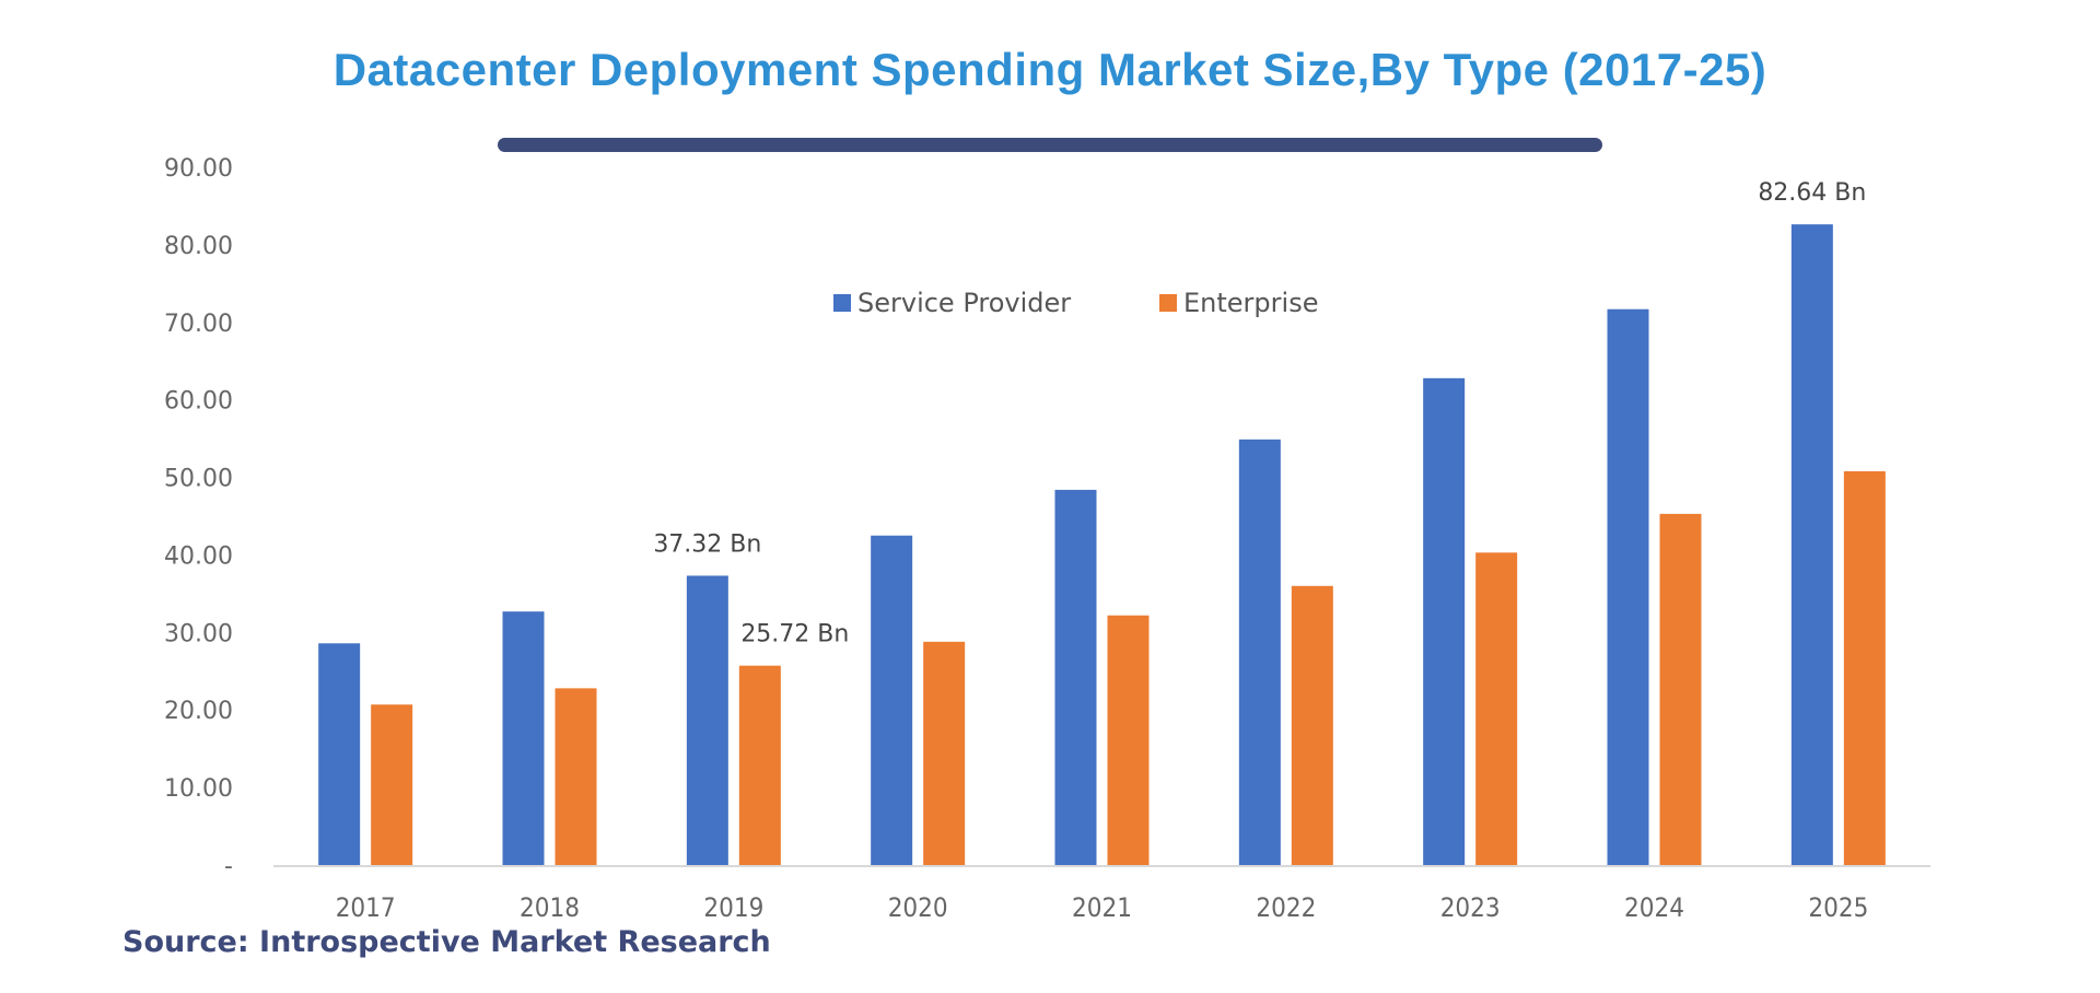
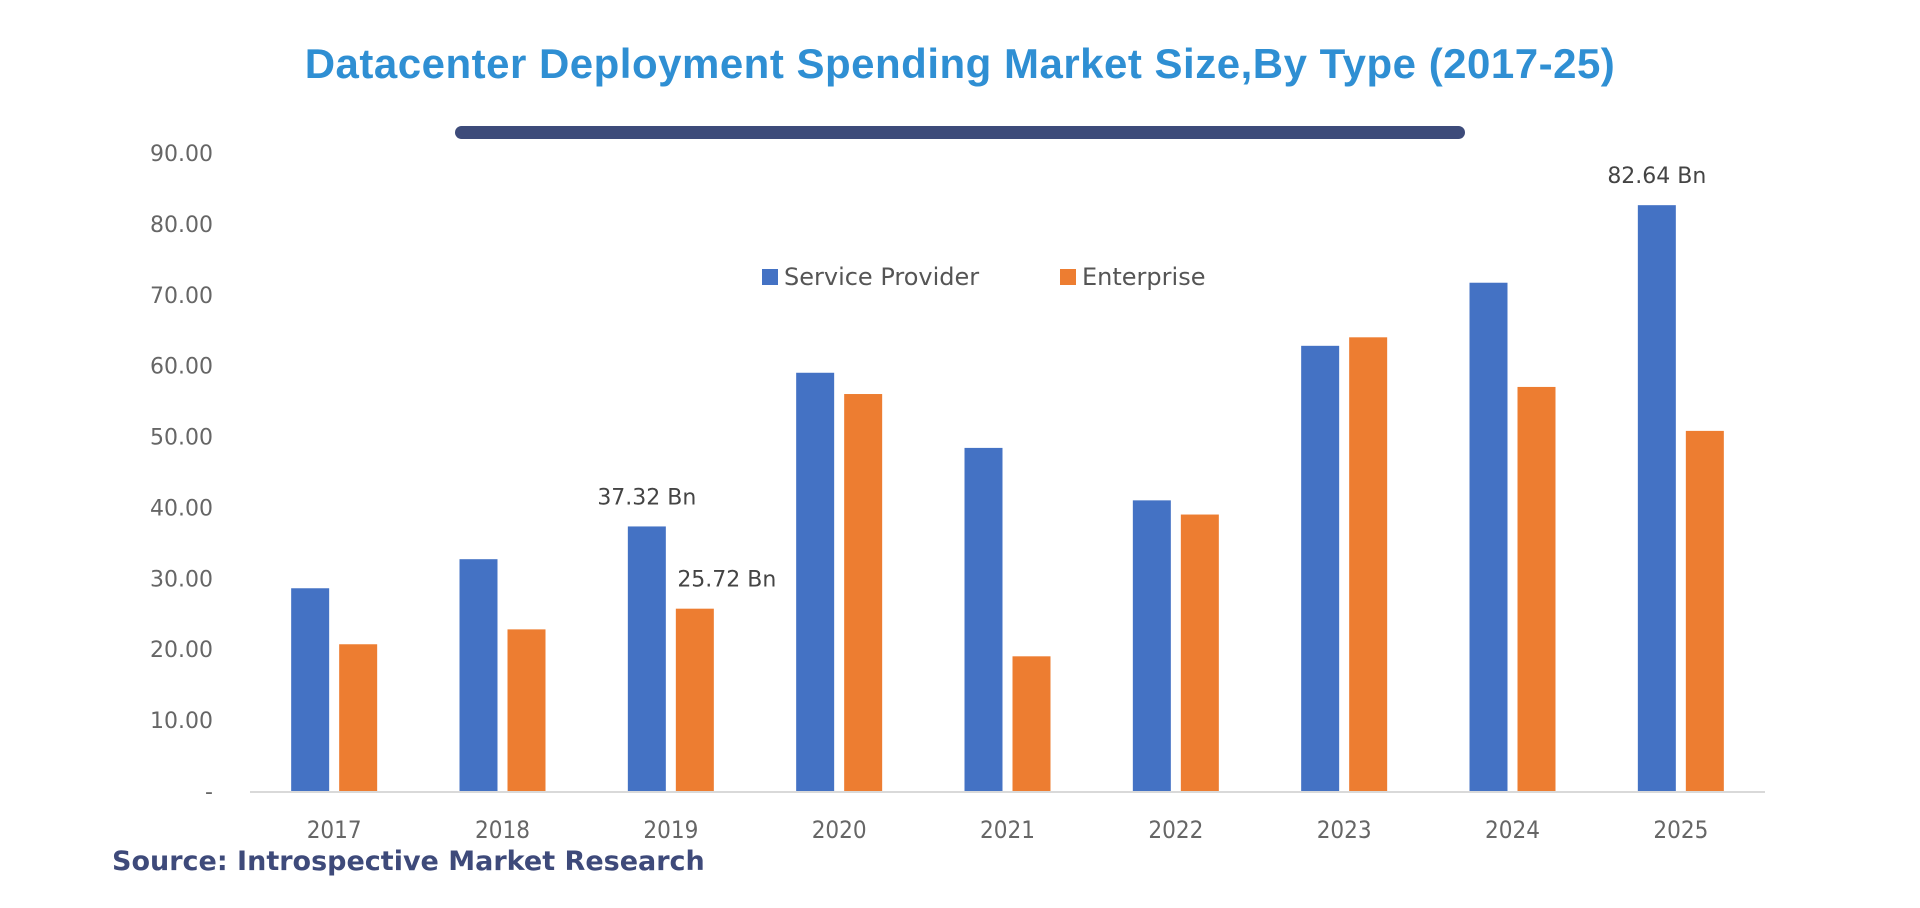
Service Provider/2020: 42 -> 59
Enterprise/2020: 29 -> 56
Enterprise/2021: 32 -> 19
Service Provider/2022: 55 -> 41
Enterprise/2022: 36 -> 39
Enterprise/2023: 40 -> 64
Enterprise/2024: 45 -> 57
